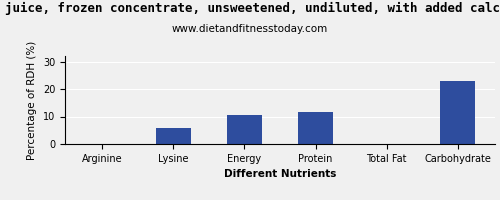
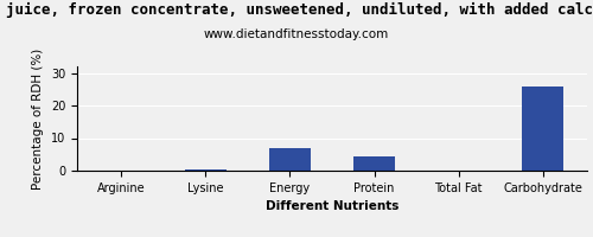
Lysine: 6.0 -> 0.3
Energy: 10.5 -> 7.0
Protein: 11.5 -> 4.5
Carbohydrate: 23.0 -> 26.0
